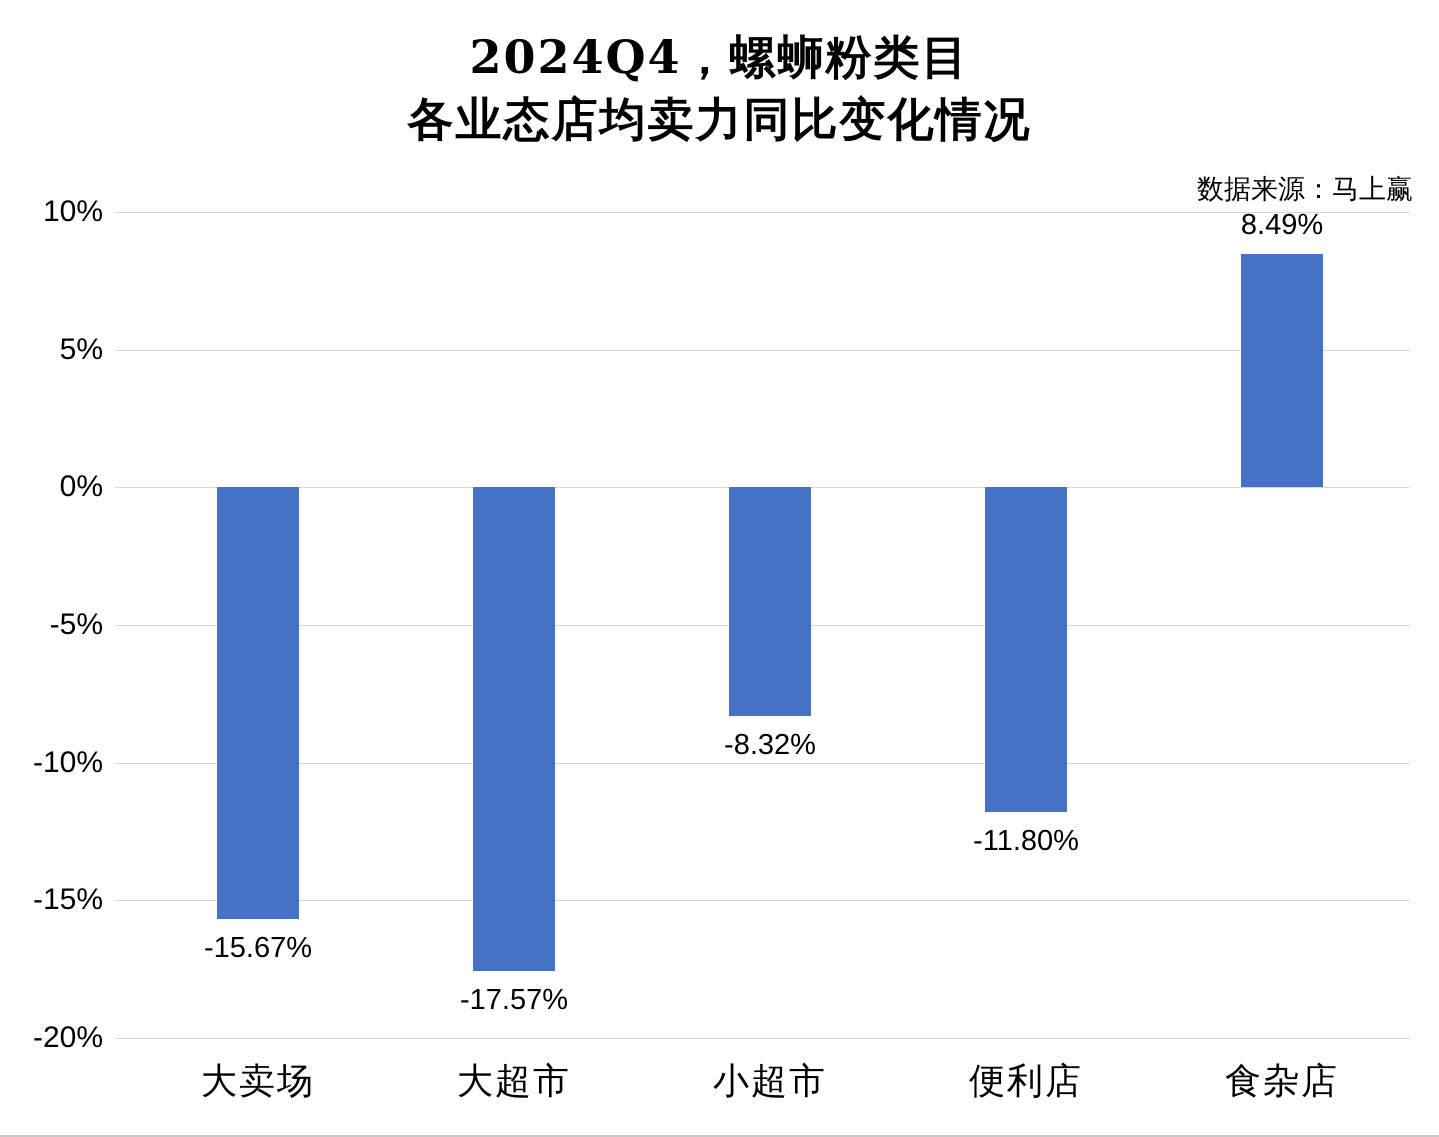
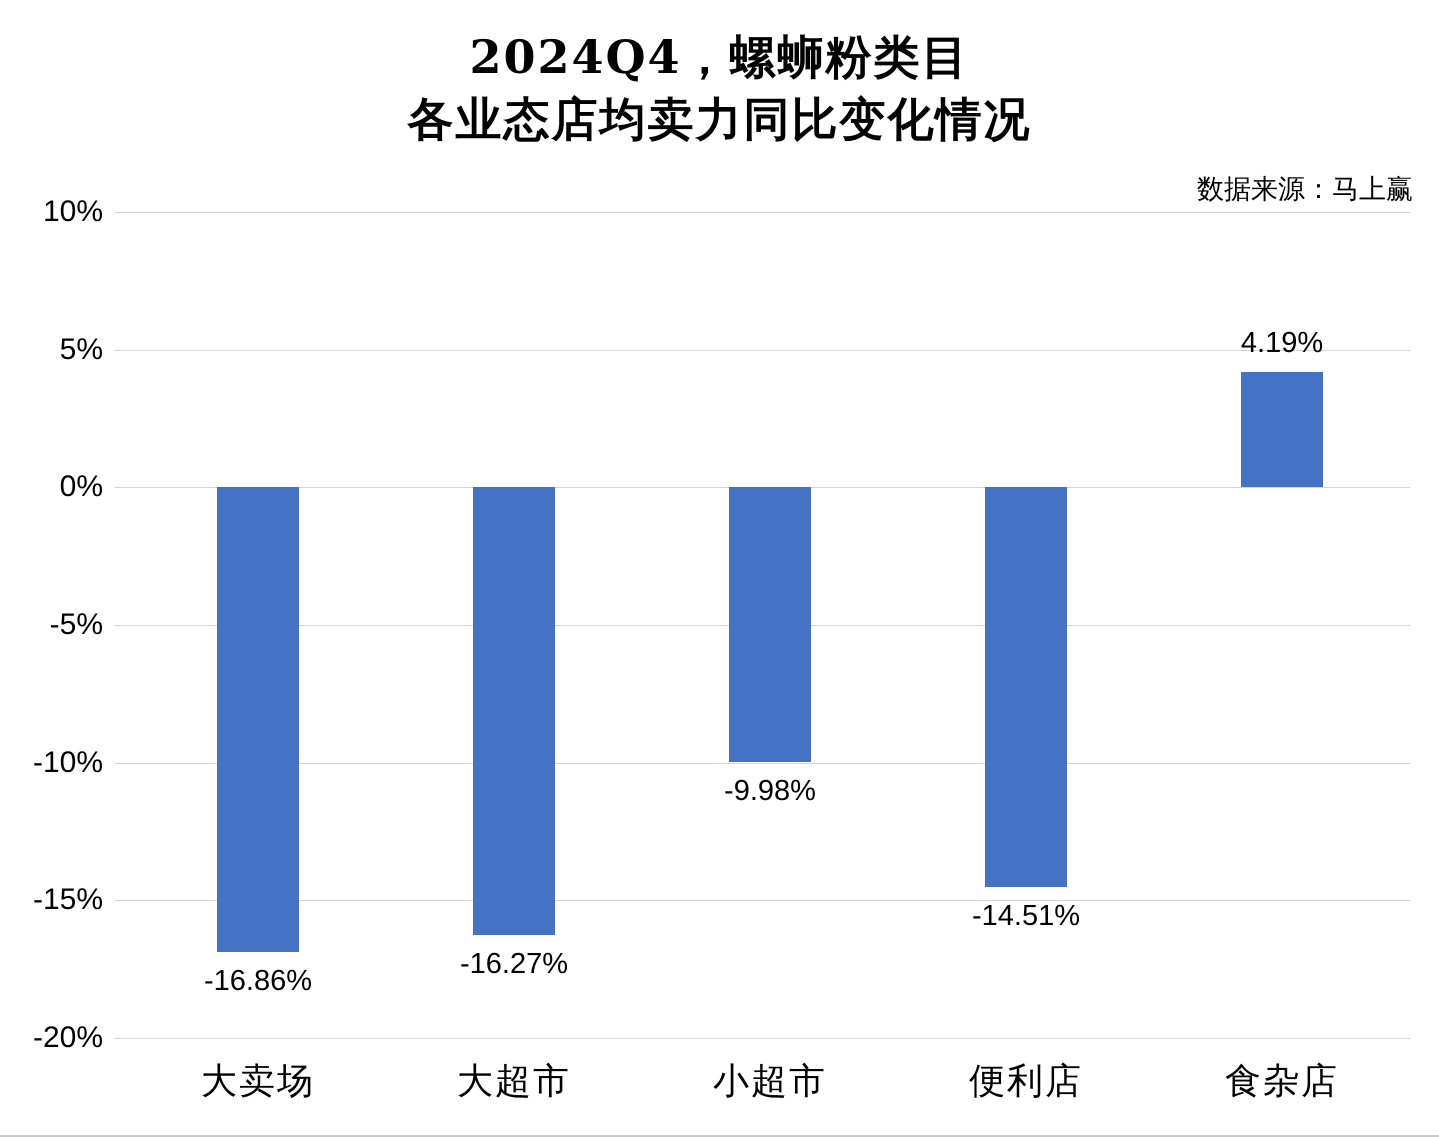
大卖场: -15.67% -> -16.86%
大超市: -17.57% -> -16.27%
小超市: -8.32% -> -9.98%
便利店: -11.80% -> -14.51%
食杂店: 8.49% -> 4.19%
